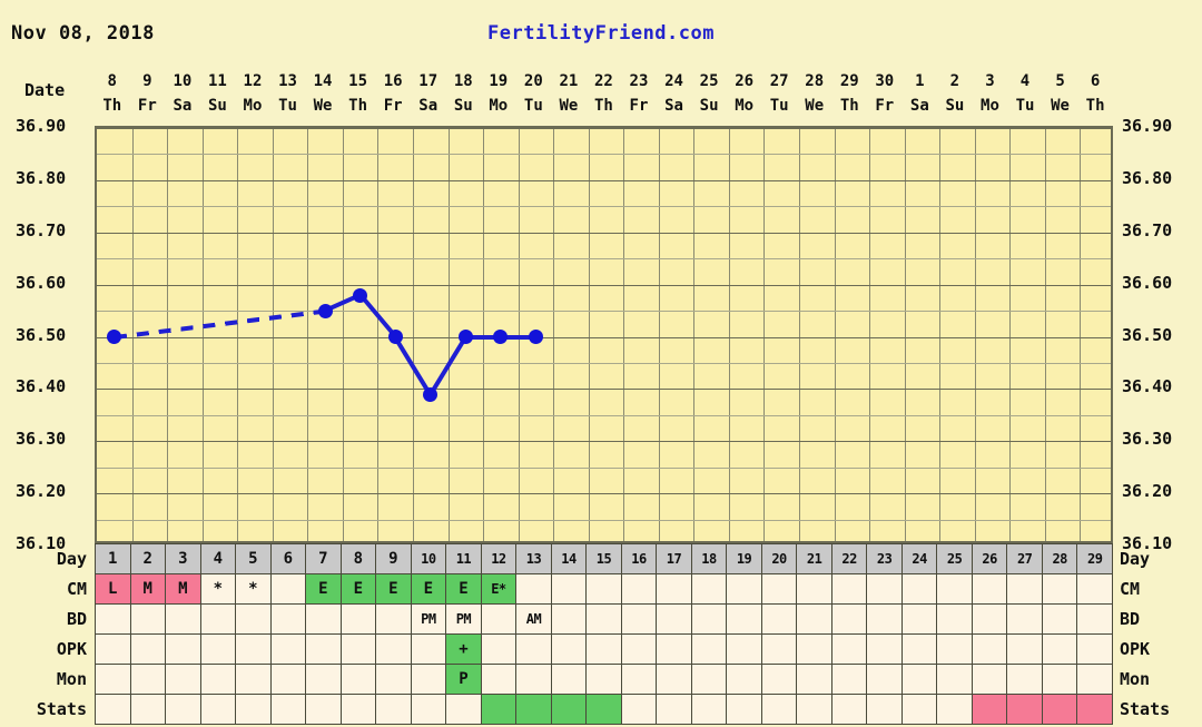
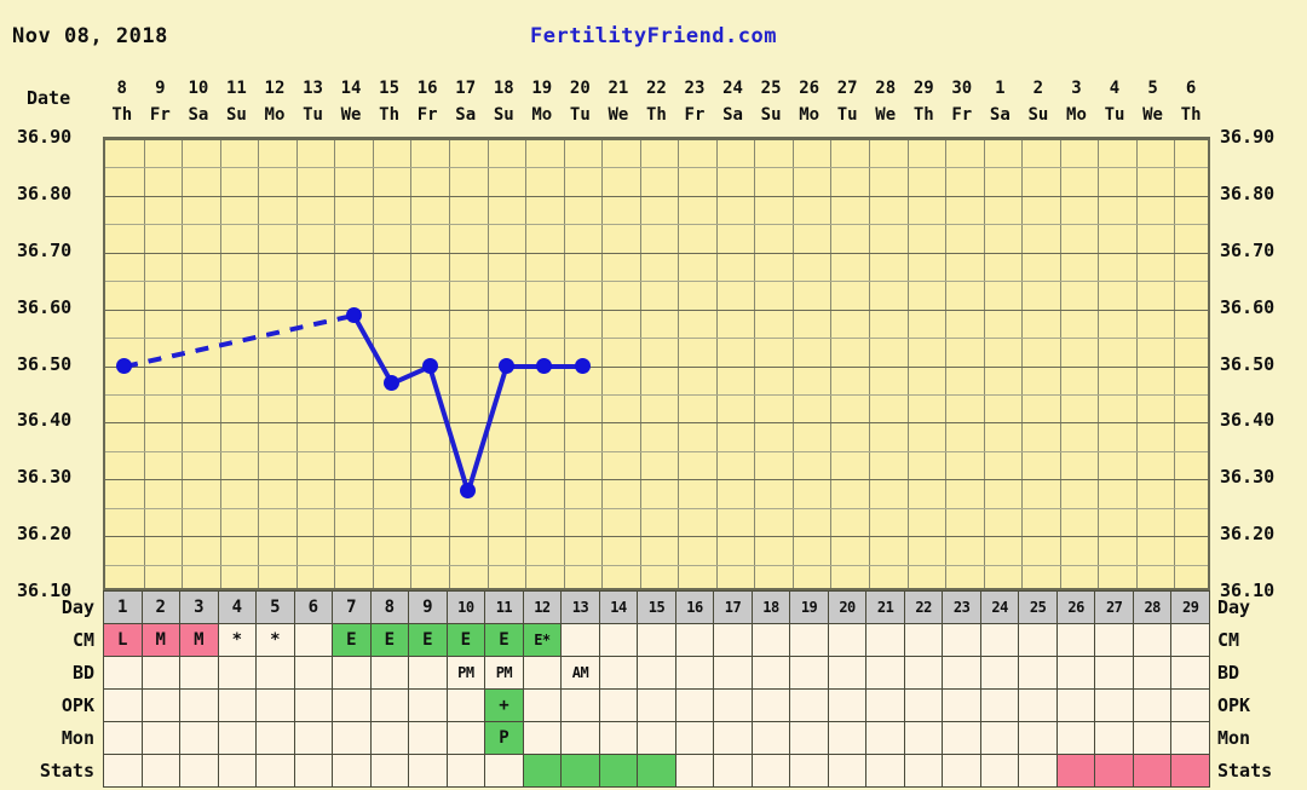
7: 36.55 -> 36.59
8: 36.58 -> 36.47
10: 36.39 -> 36.28
